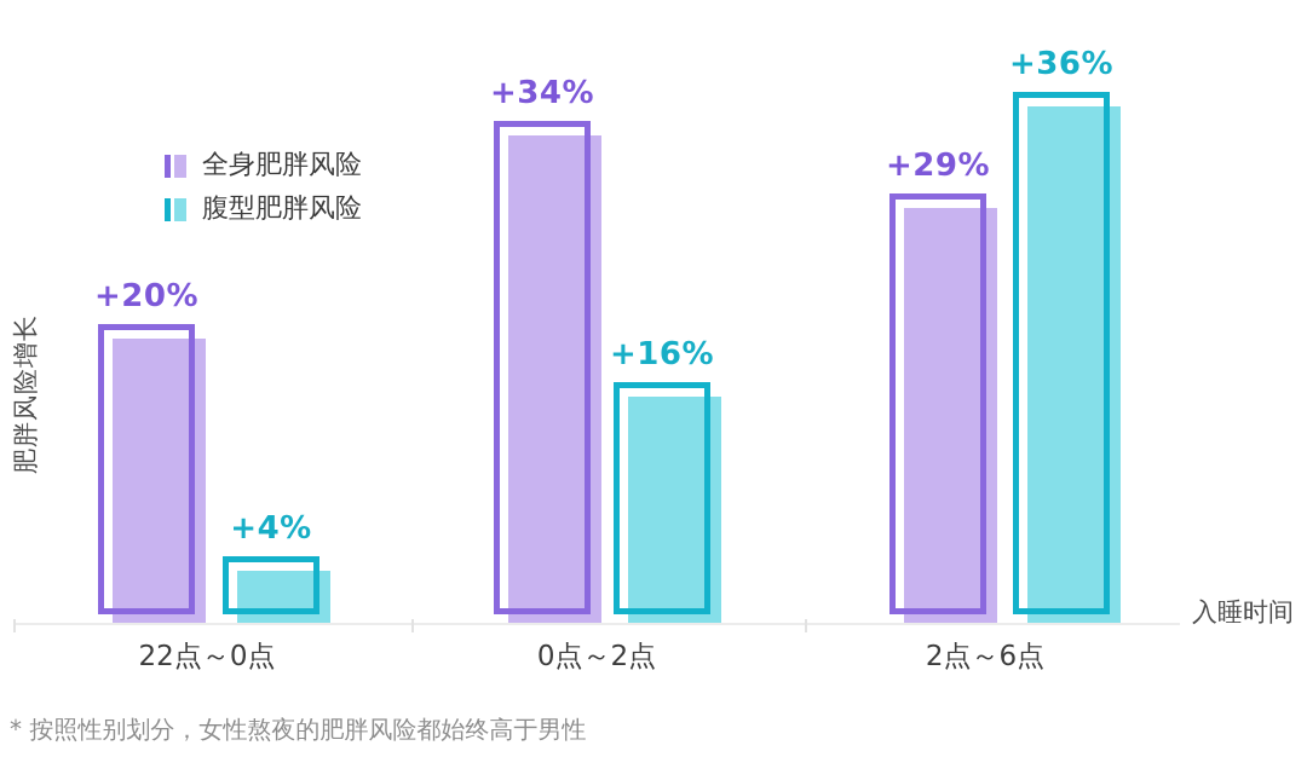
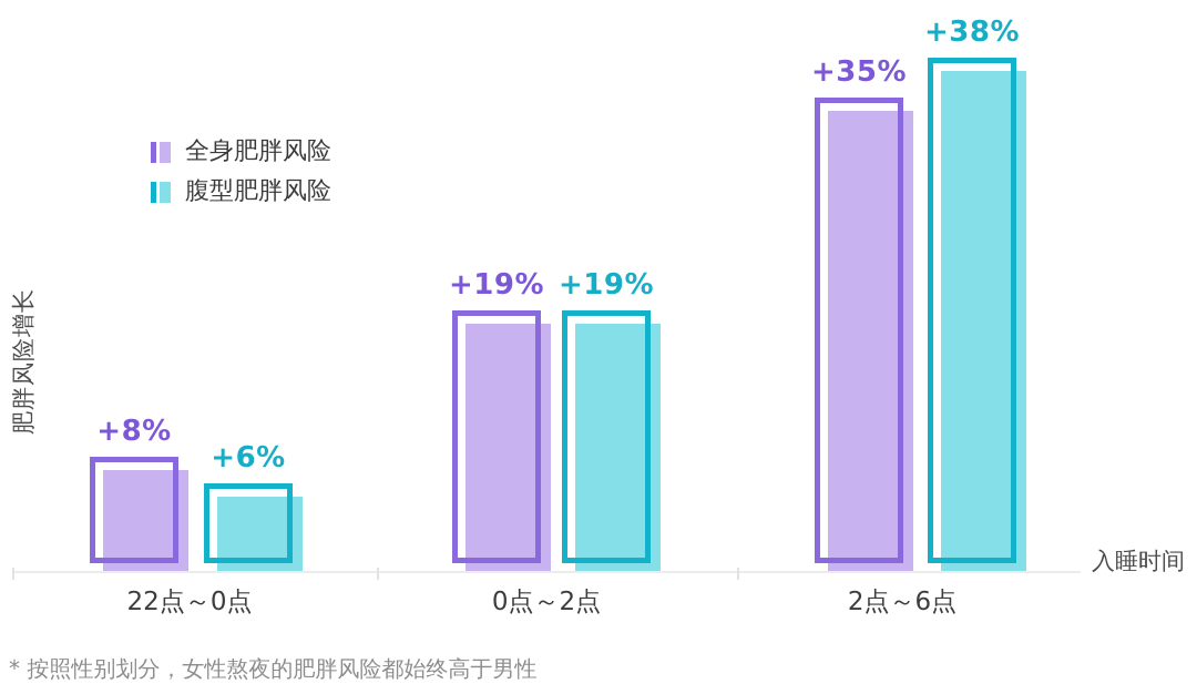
全身肥胖风险/22点～0点: +20% -> +8%
腹型肥胖风险/22点～0点: +4% -> +6%
全身肥胖风险/0点～2点: +34% -> +19%
腹型肥胖风险/0点～2点: +16% -> +19%
全身肥胖风险/2点～6点: +29% -> +35%
腹型肥胖风险/2点～6点: +36% -> +38%
